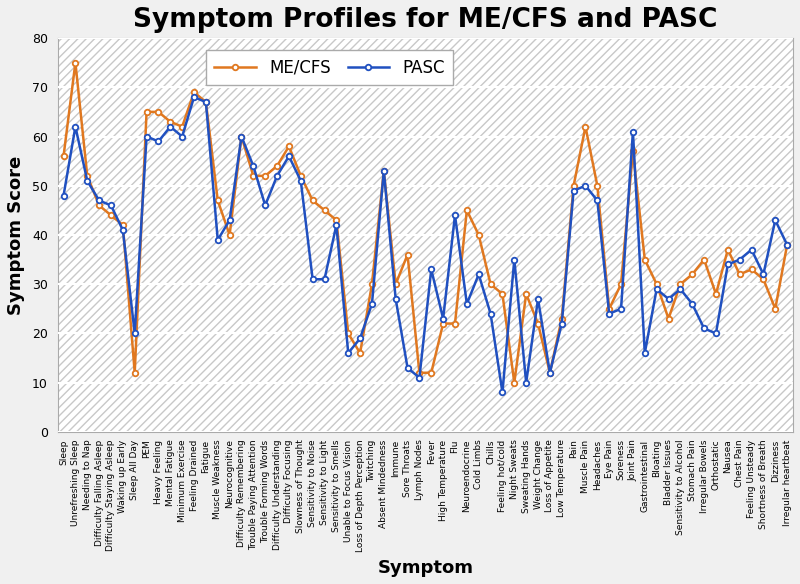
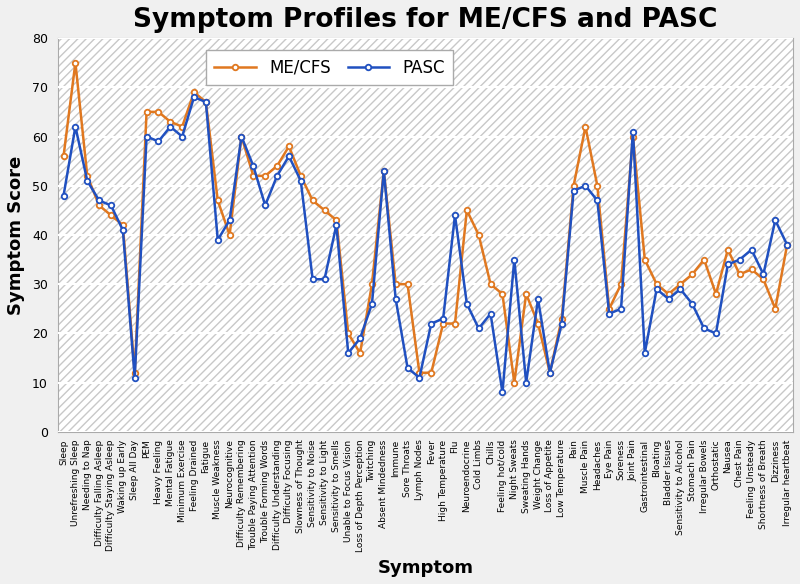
PASC/Sleep All Day: 20 -> 11
ME/CFS/Sore Throats: 36 -> 30
PASC/Fever: 33 -> 22
PASC/Cold Limbs: 32 -> 21
ME/CFS/Joint Pain: 57 -> 60
ME/CFS/Bladder Issues: 23 -> 28
